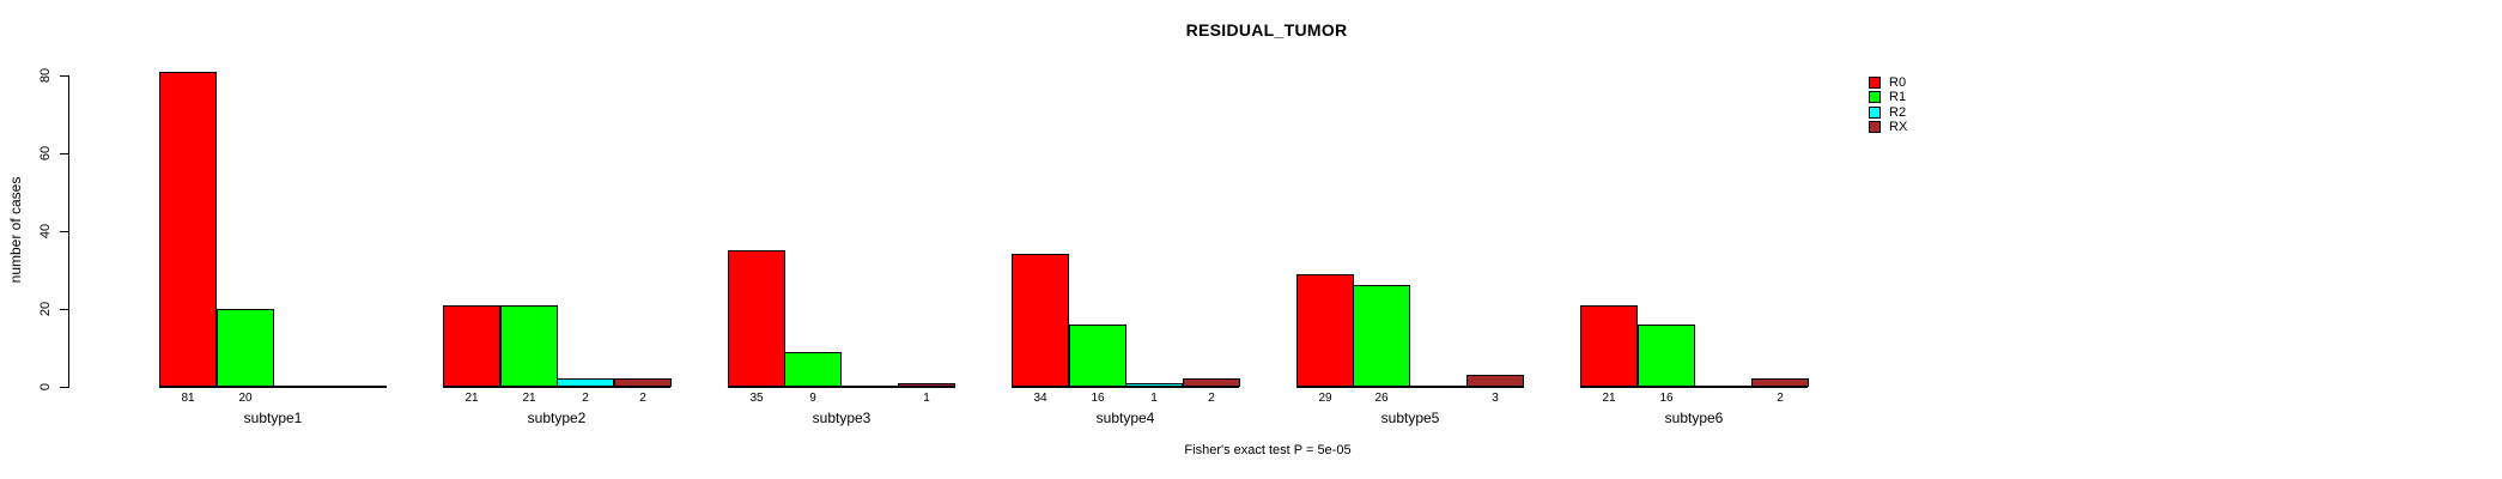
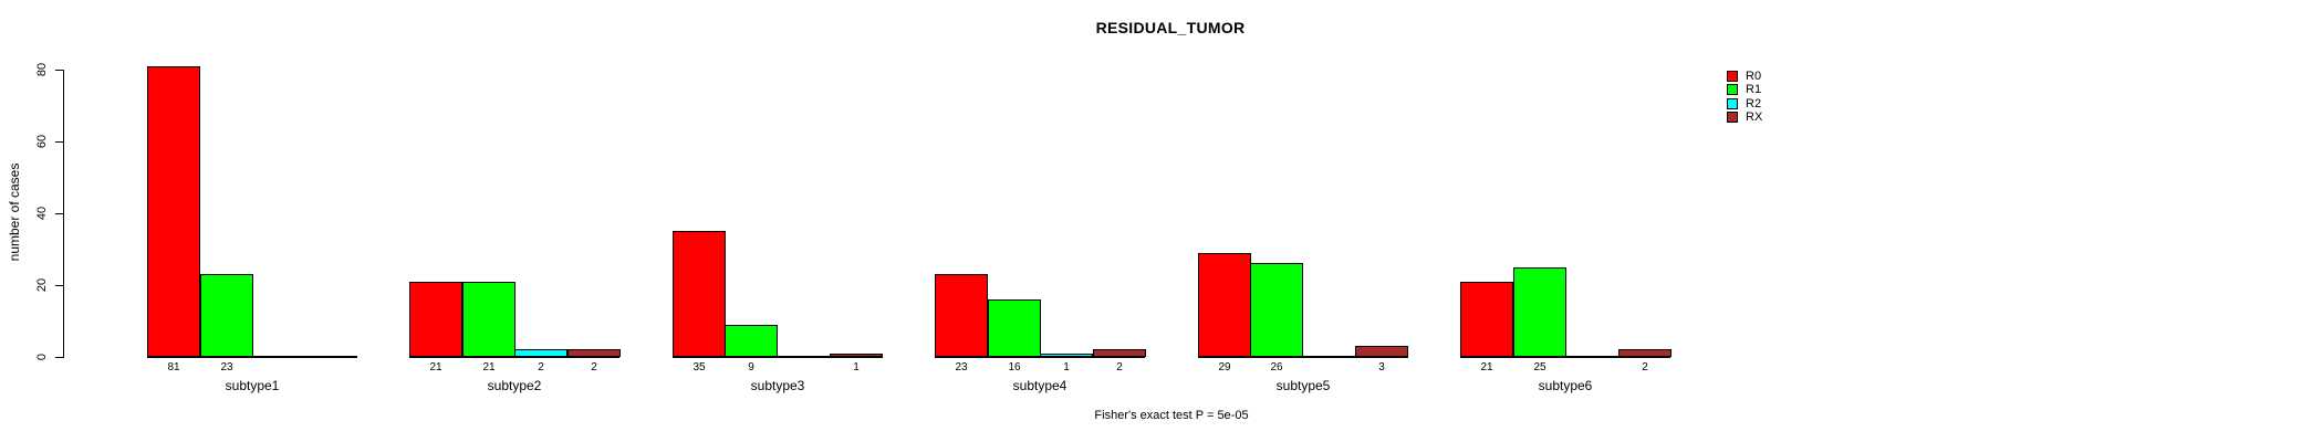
R1/subtype1: 20 -> 23
R0/subtype4: 34 -> 23
R1/subtype6: 16 -> 25
